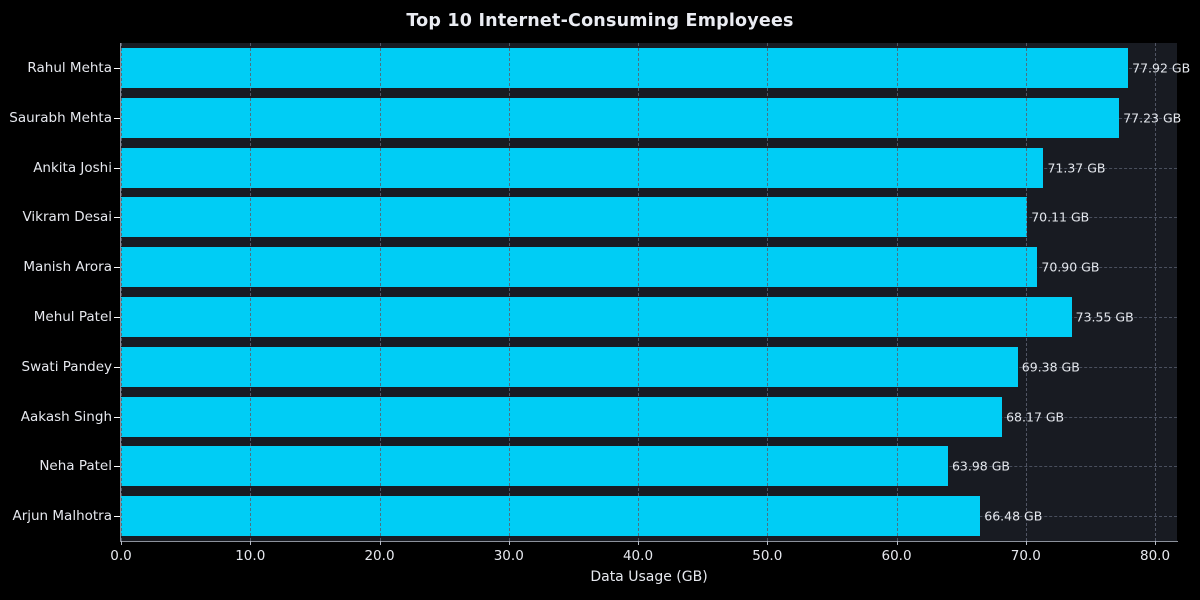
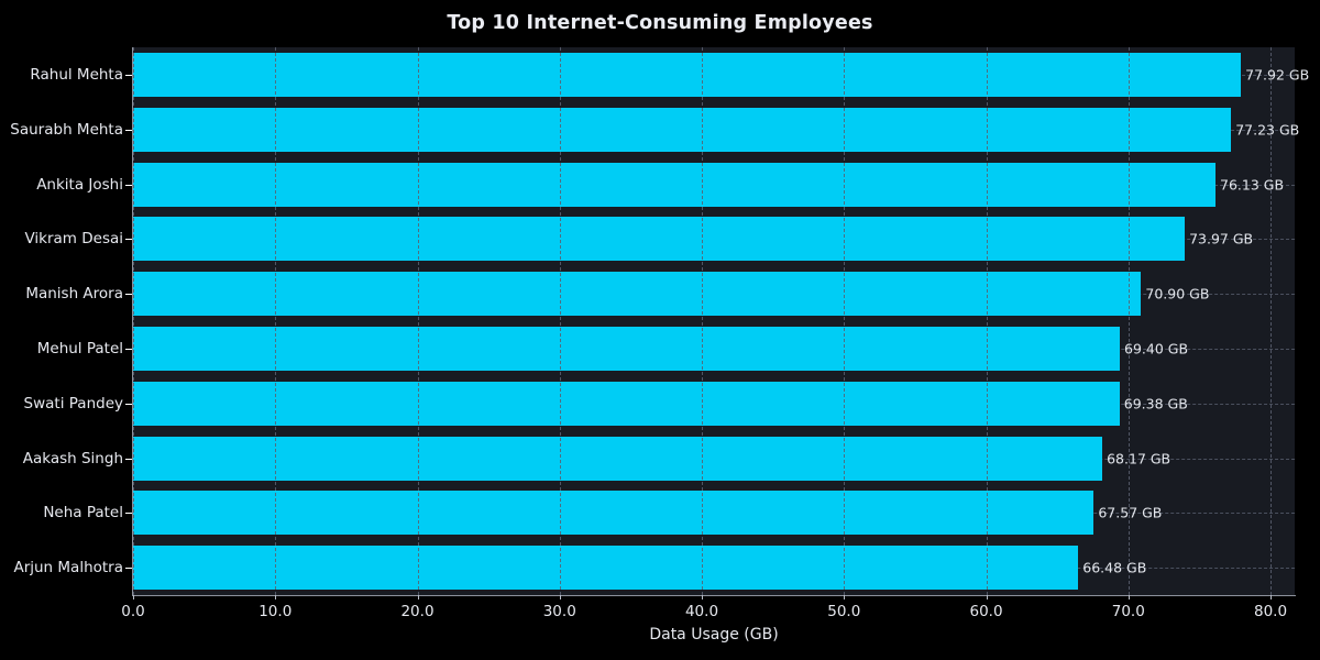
Ankita Joshi: 71.37 -> 76.13
Vikram Desai: 70.11 -> 73.97
Mehul Patel: 73.55 -> 69.40
Neha Patel: 63.98 -> 67.57
